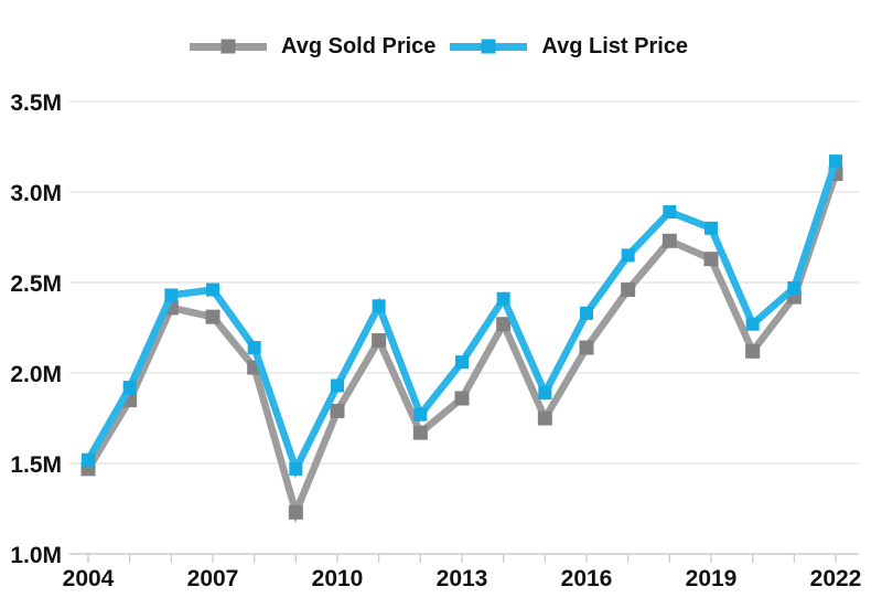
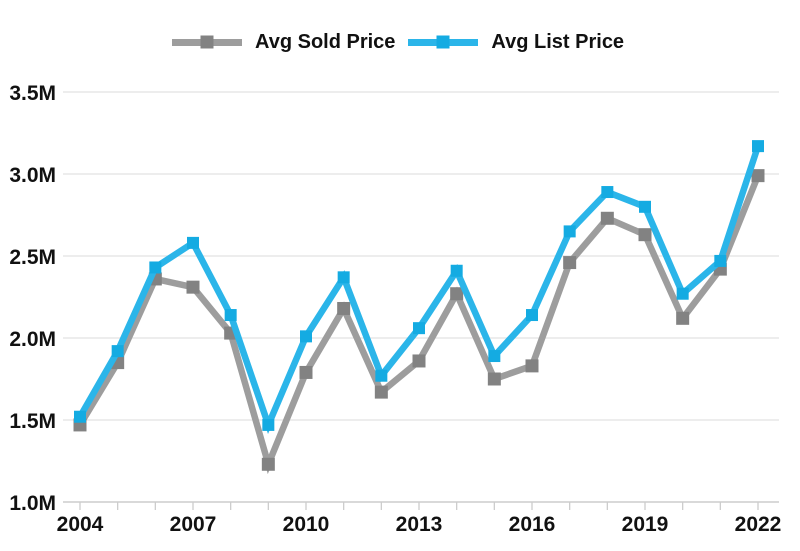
Avg List Price/2007: 2.46M -> 2.58M
Avg List Price/2010: 1.93M -> 2.01M
Avg Sold Price/2016: 2.14M -> 1.83M
Avg List Price/2016: 2.33M -> 2.14M
Avg Sold Price/2022: 3.10M -> 2.99M
